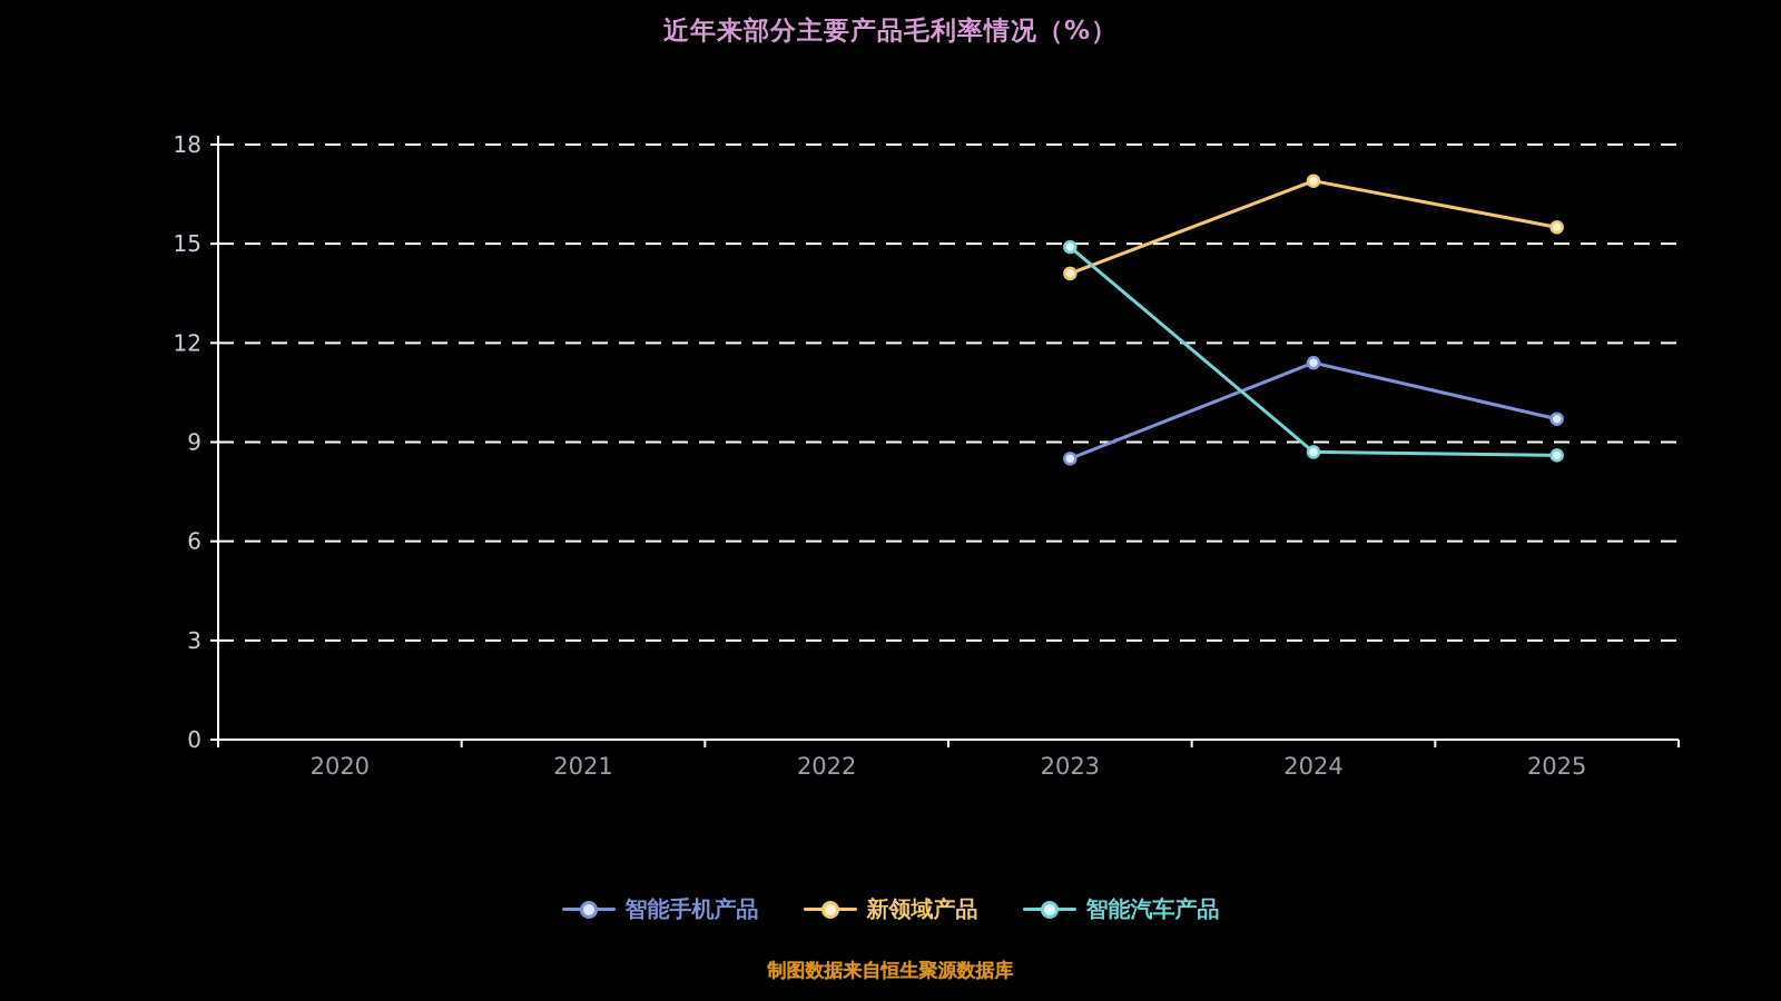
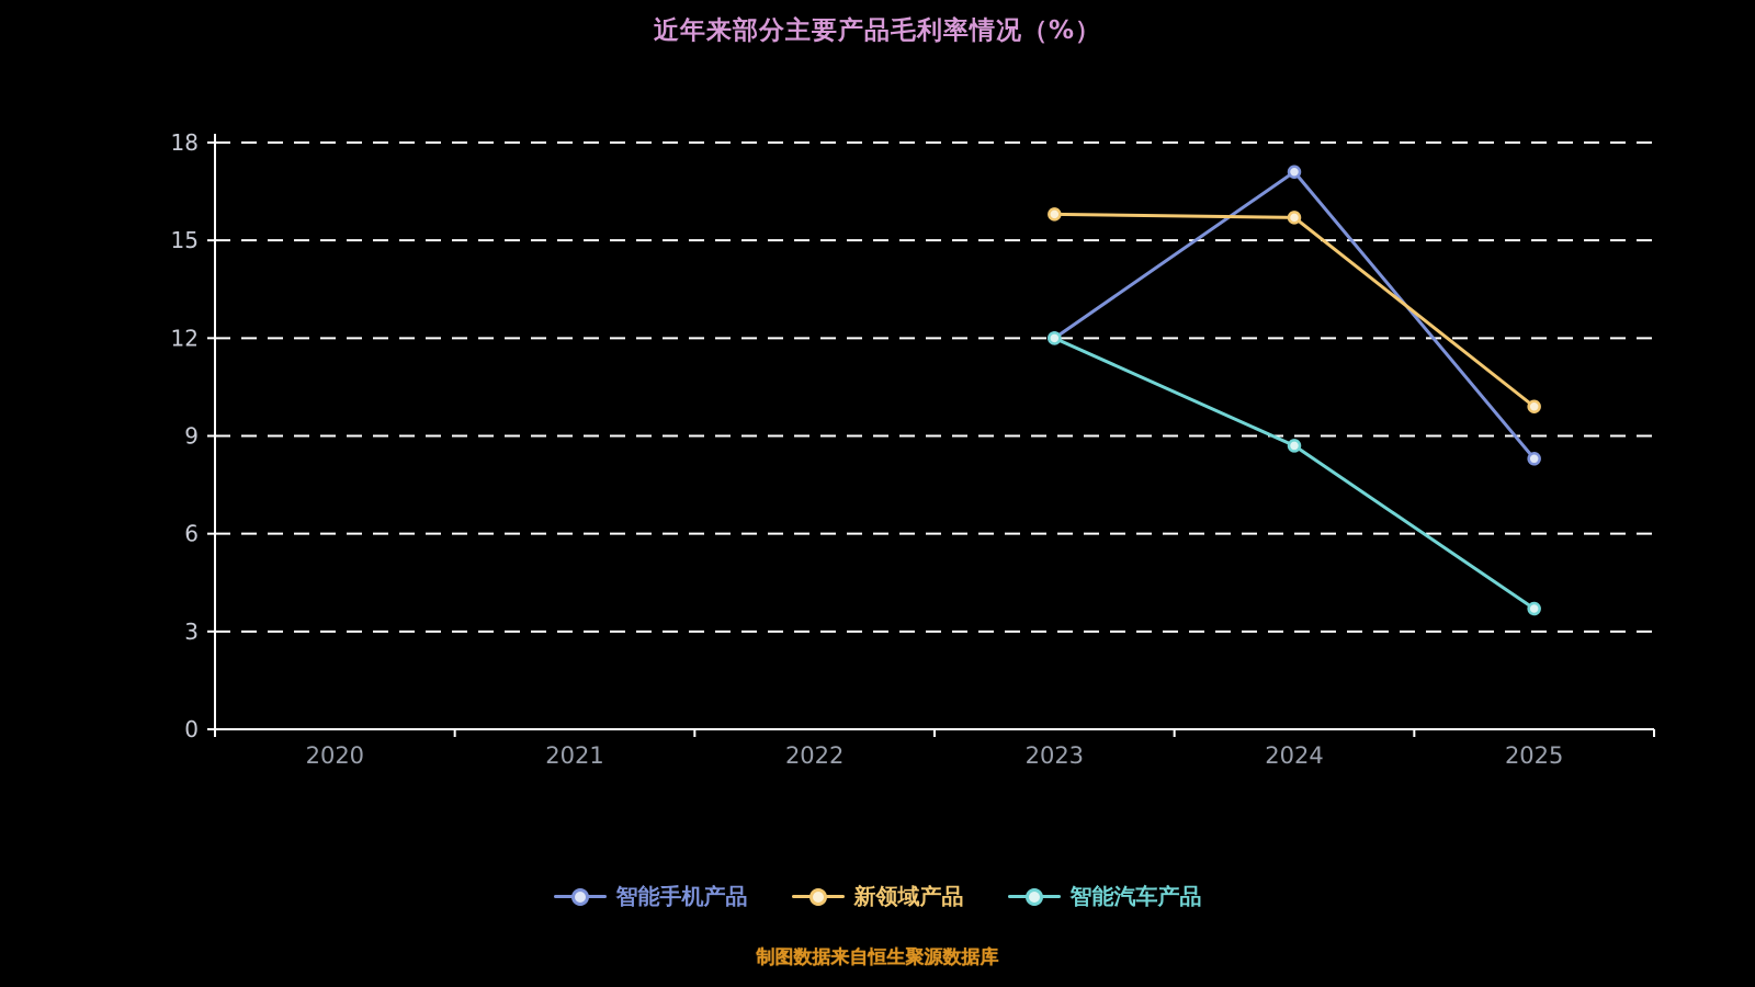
智能手机产品/2023: 8.5 -> 12.0
新领域产品/2023: 14.1 -> 15.8
智能汽车产品/2023: 14.9 -> 12.0
智能手机产品/2024: 11.4 -> 17.1
新领域产品/2024: 16.9 -> 15.7
智能手机产品/2025: 9.7 -> 8.3
新领域产品/2025: 15.5 -> 9.9
智能汽车产品/2025: 8.6 -> 3.7
